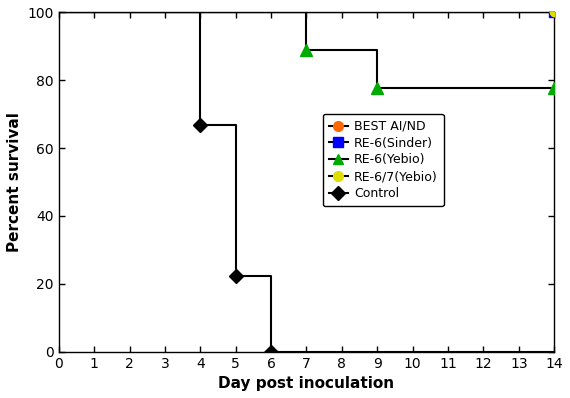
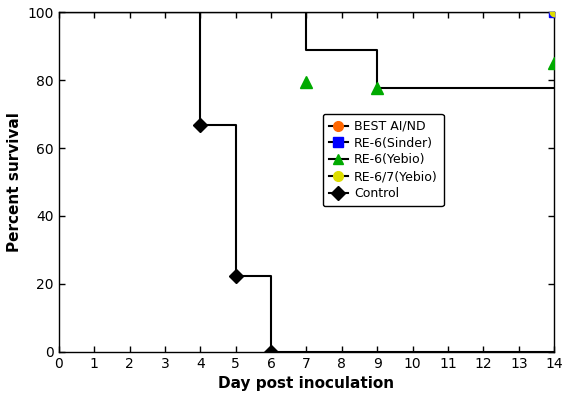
RE-6(Yebio)/7: 88.9 -> 79.5
RE-6(Yebio)/14: 77.8 -> 85.0
